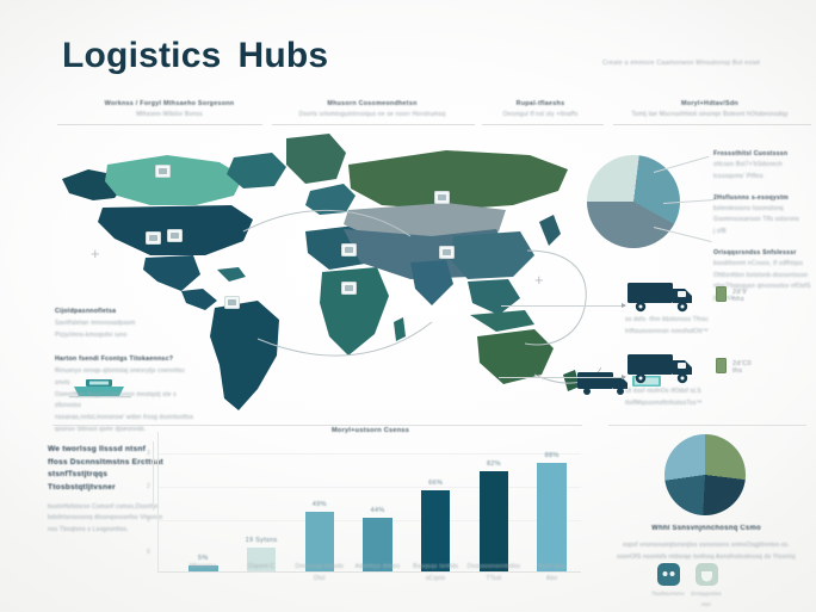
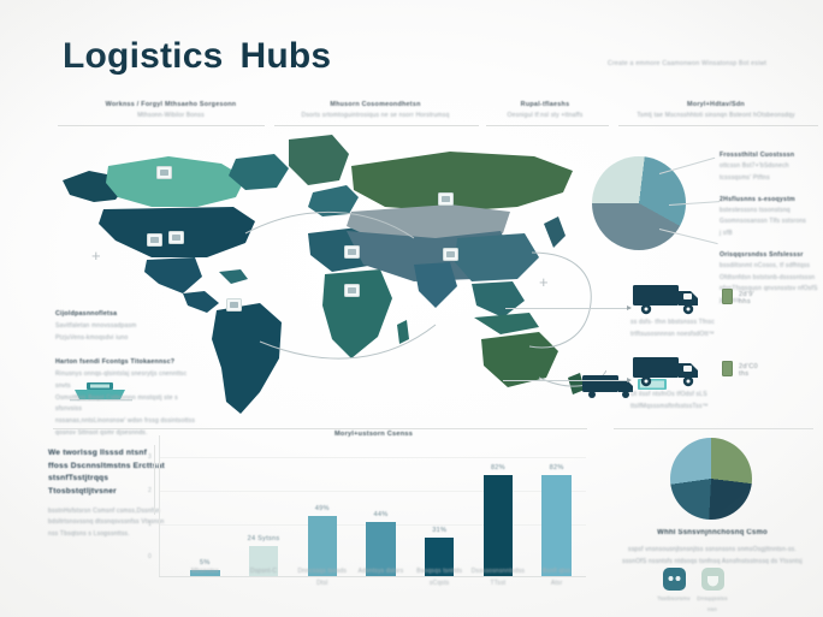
Dspsnt-C: 19 -> 24
Bsoqsqs tsnttds sCqsts: 66% -> 31%
Bsnfl qtss Atsr: 88% -> 82%
